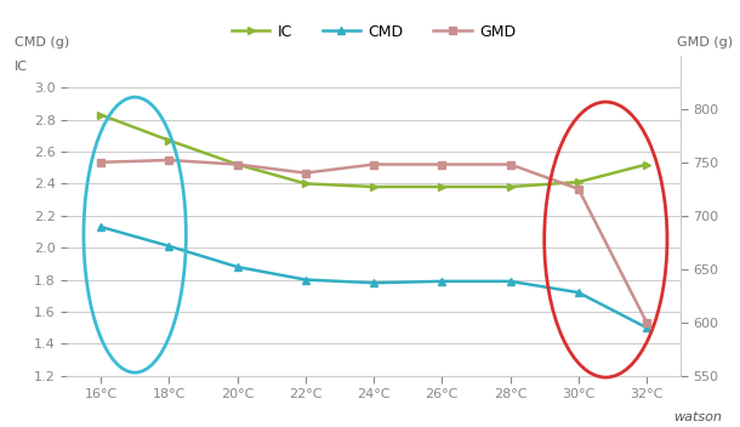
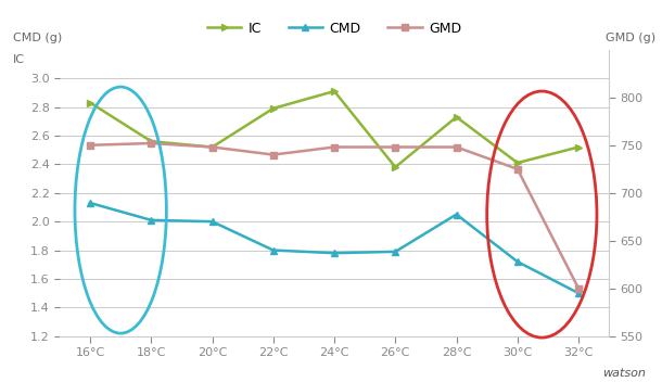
IC/18°C: 2.67 -> 2.56
CMD/20°C: 1.88 -> 2.00
IC/22°C: 2.40 -> 2.79
IC/24°C: 2.38 -> 2.91
IC/28°C: 2.38 -> 2.73
CMD/28°C: 1.79 -> 2.05
